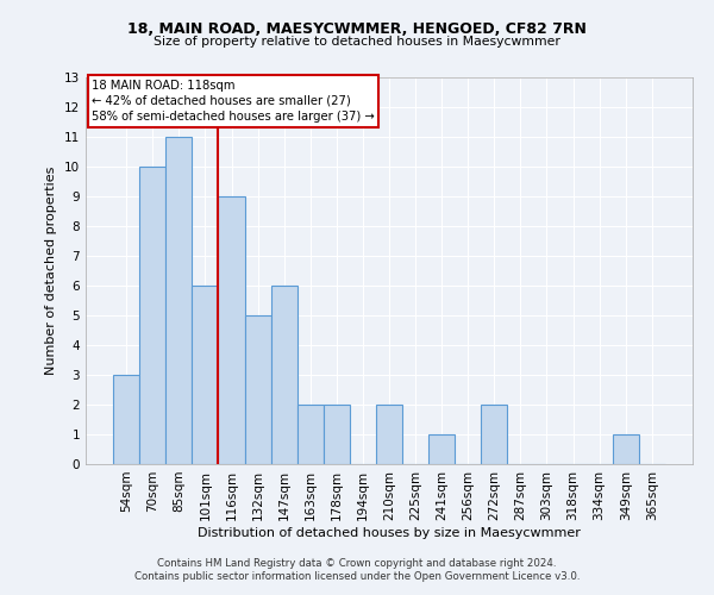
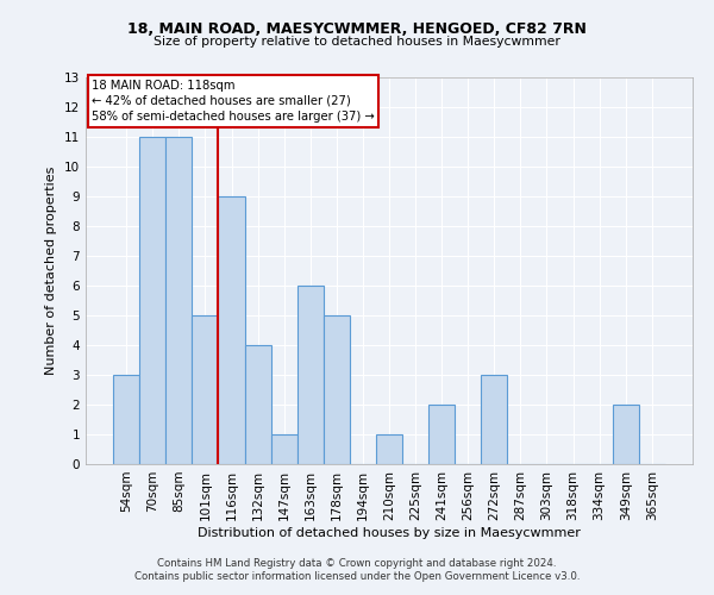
70sqm: 10 -> 11
101sqm: 6 -> 5
132sqm: 5 -> 4
147sqm: 6 -> 1
163sqm: 2 -> 6
178sqm: 2 -> 5
210sqm: 2 -> 1
241sqm: 1 -> 2
272sqm: 2 -> 3
349sqm: 1 -> 2
